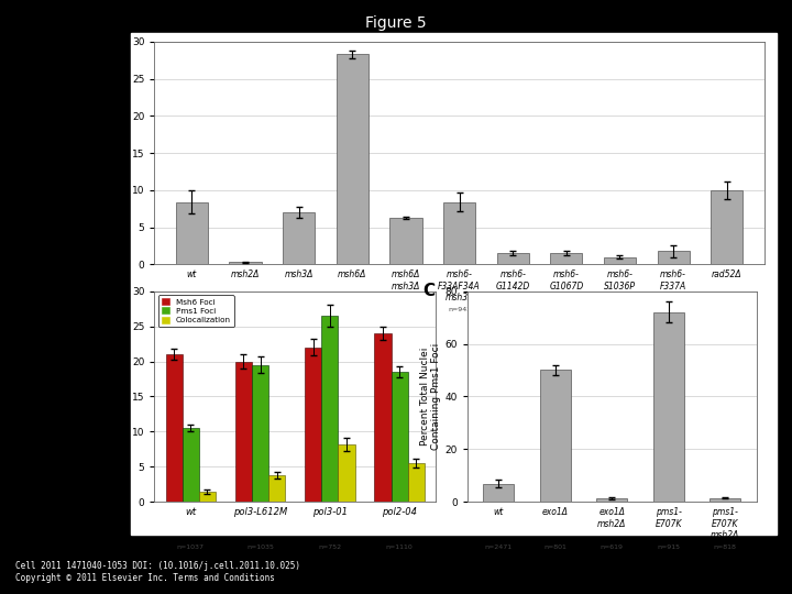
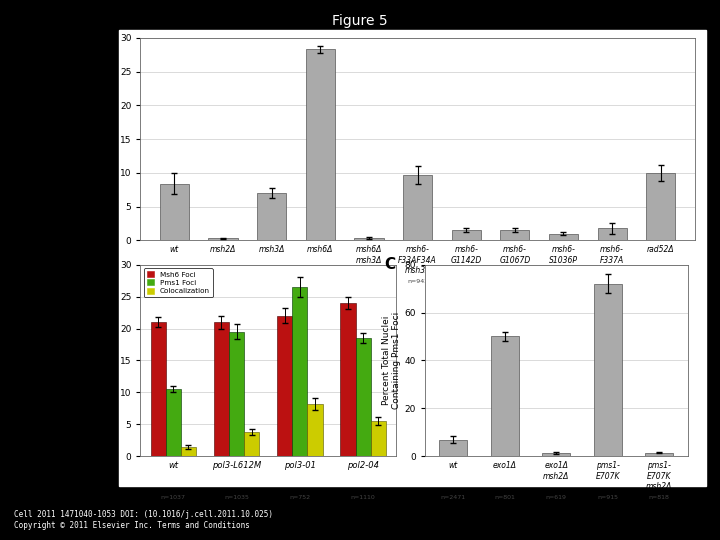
msh6Δ msh3Δ: 6.2 -> 0.4
msh6- F33AF34A msh3Δ: 8.4 -> 9.7
Msh6 Foci/pol3-L612M: 20 -> 21
